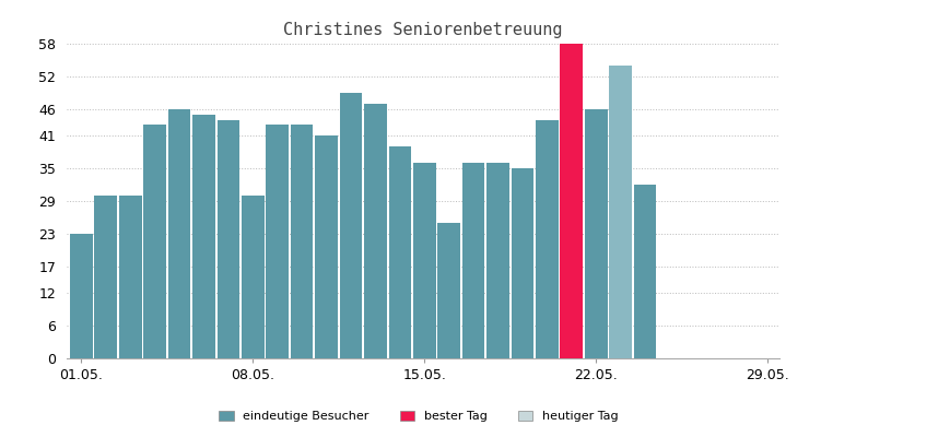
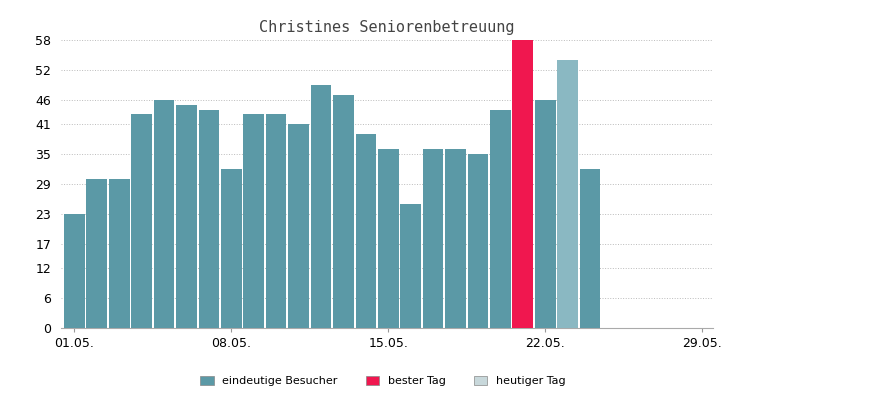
08.05.: 30 -> 32
